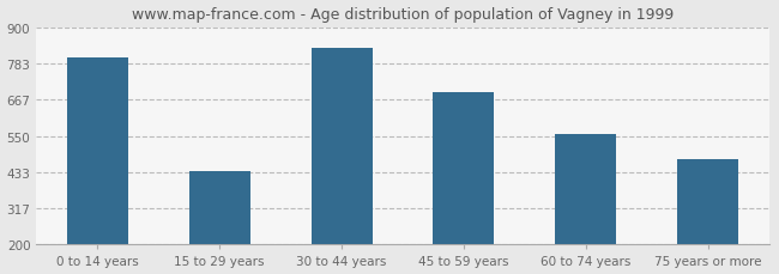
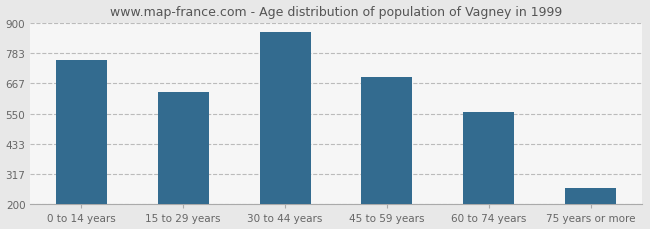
0 to 14 years: 805 -> 755
15 to 29 years: 435 -> 635
30 to 44 years: 835 -> 865
75 years or more: 475 -> 265
